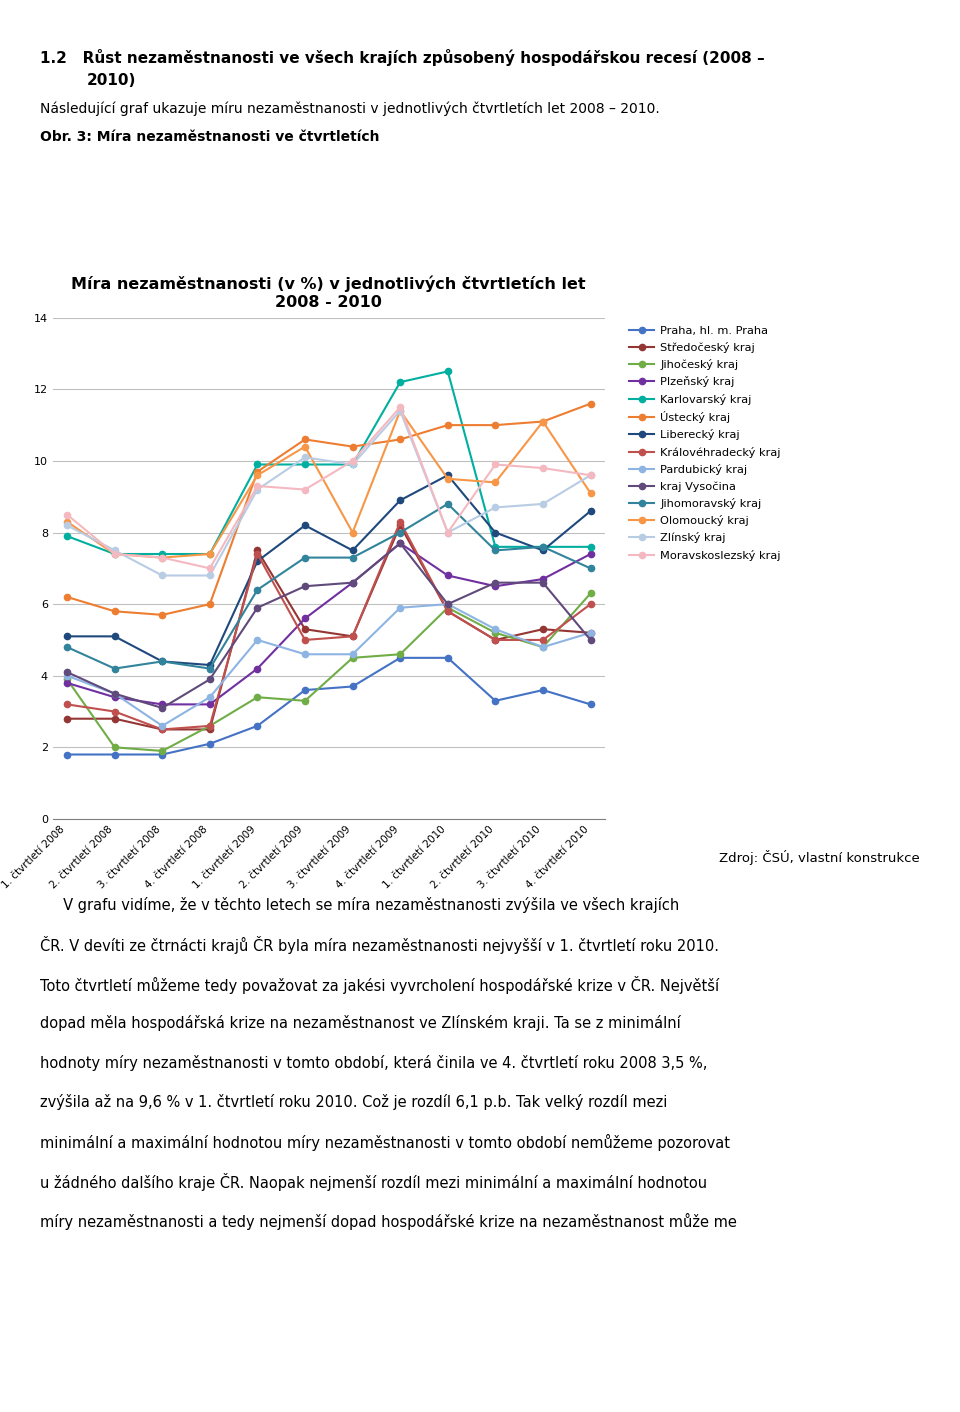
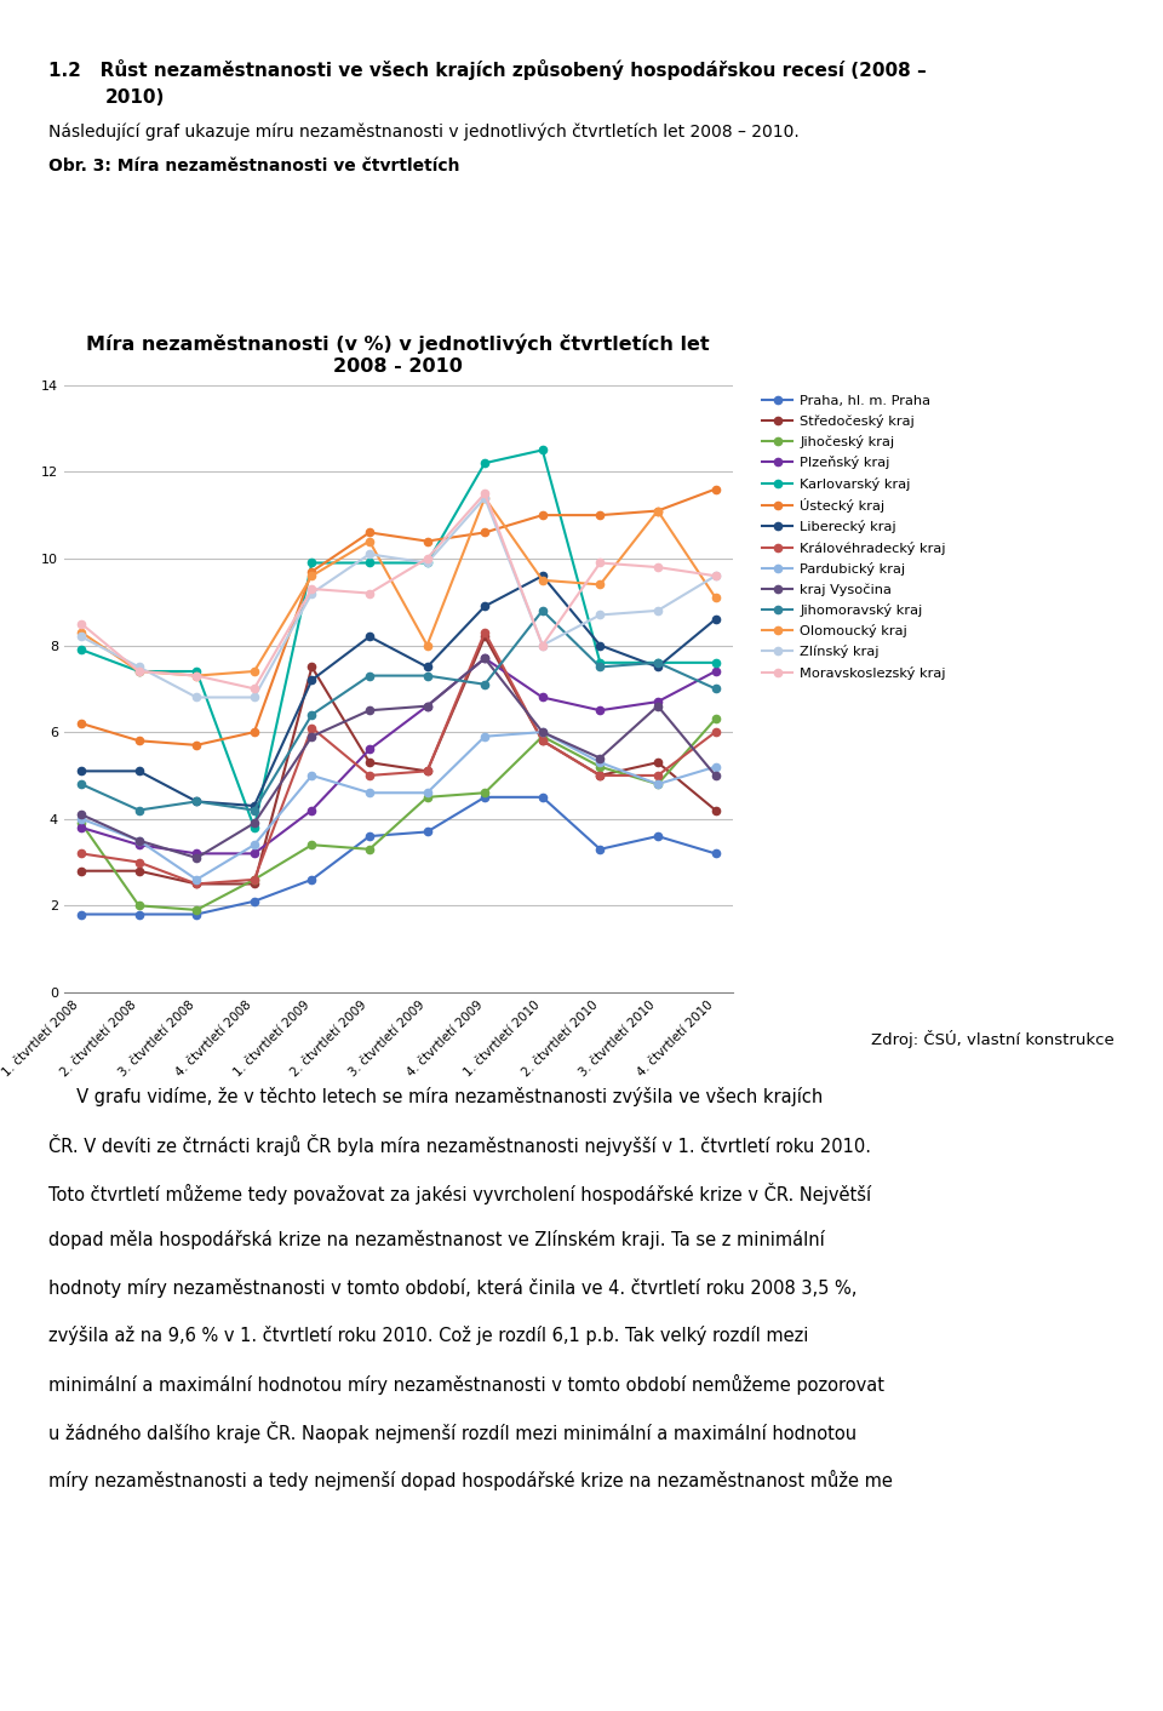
Karlovarský kraj/4. čtvrtletí 2008: 7.4 -> 3.8
Královéhradecký kraj/1. čtvrtletí 2009: 7.4 -> 6.1
Jihomoravský kraj/4. čtvrtletí 2009: 8.0 -> 7.1
kraj Vysočina/2. čtvrtletí 2010: 6.6 -> 5.4
Středočeský kraj/4. čtvrtletí 2010: 5.2 -> 4.2
